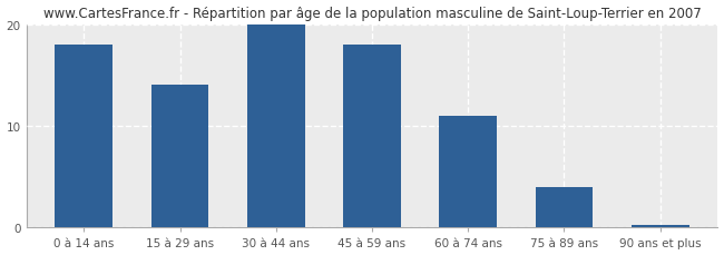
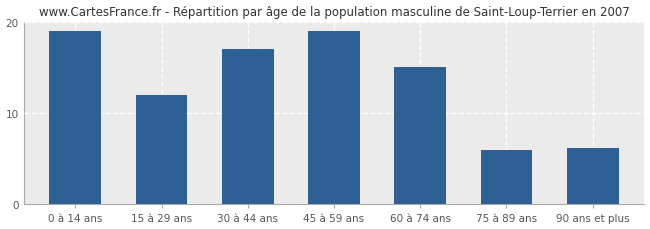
0 à 14 ans: 18.0 -> 19.0
15 à 29 ans: 14.0 -> 12.0
30 à 44 ans: 20.0 -> 17.0
45 à 59 ans: 18.0 -> 19.0
60 à 74 ans: 11.0 -> 15.0
75 à 89 ans: 4.0 -> 6.0
90 ans et plus: 0.3 -> 6.2
